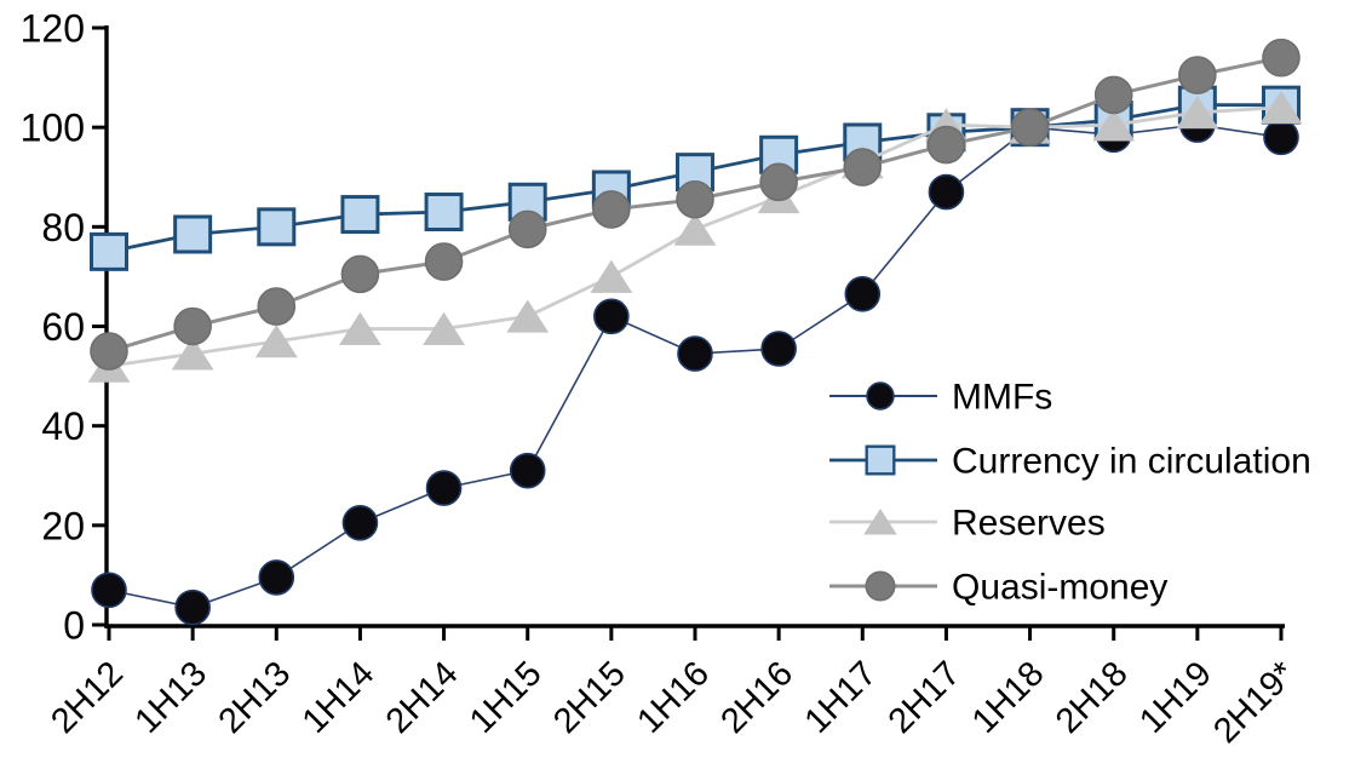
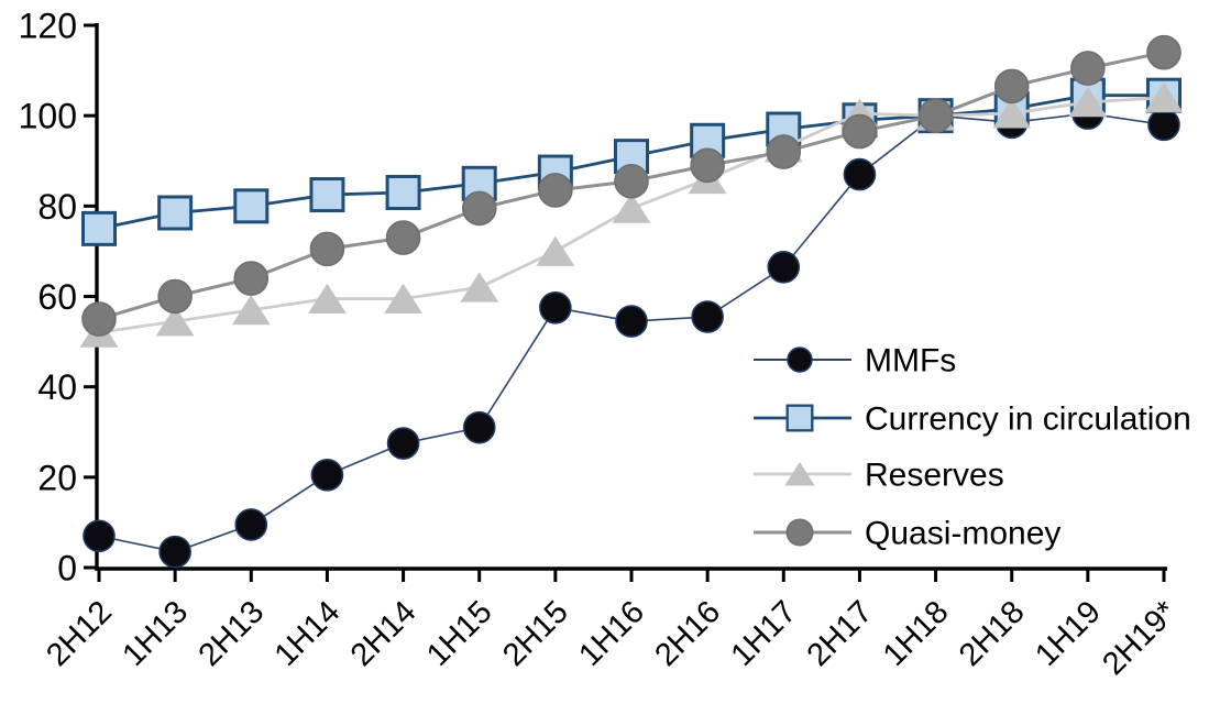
MMFs/2H15: 62 -> 58
